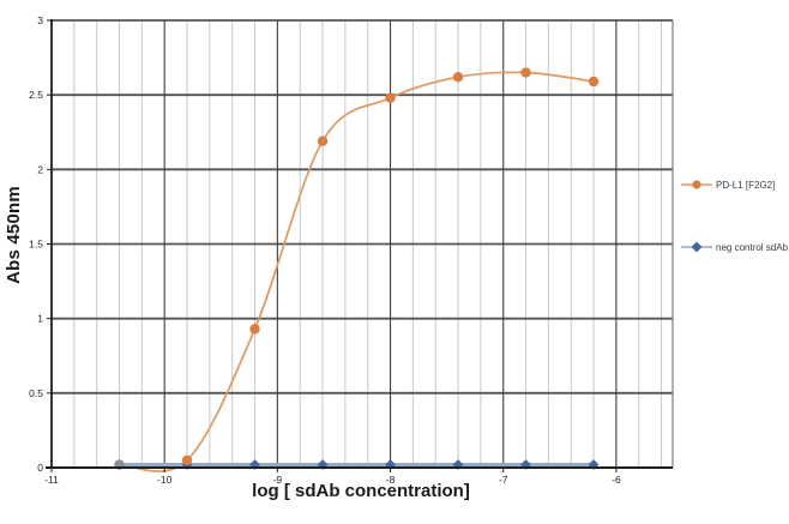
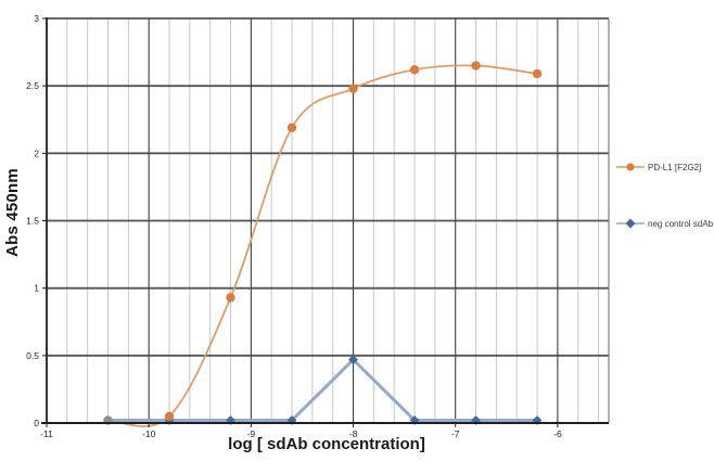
neg control sdAb/-8: 0.02 -> 0.47
